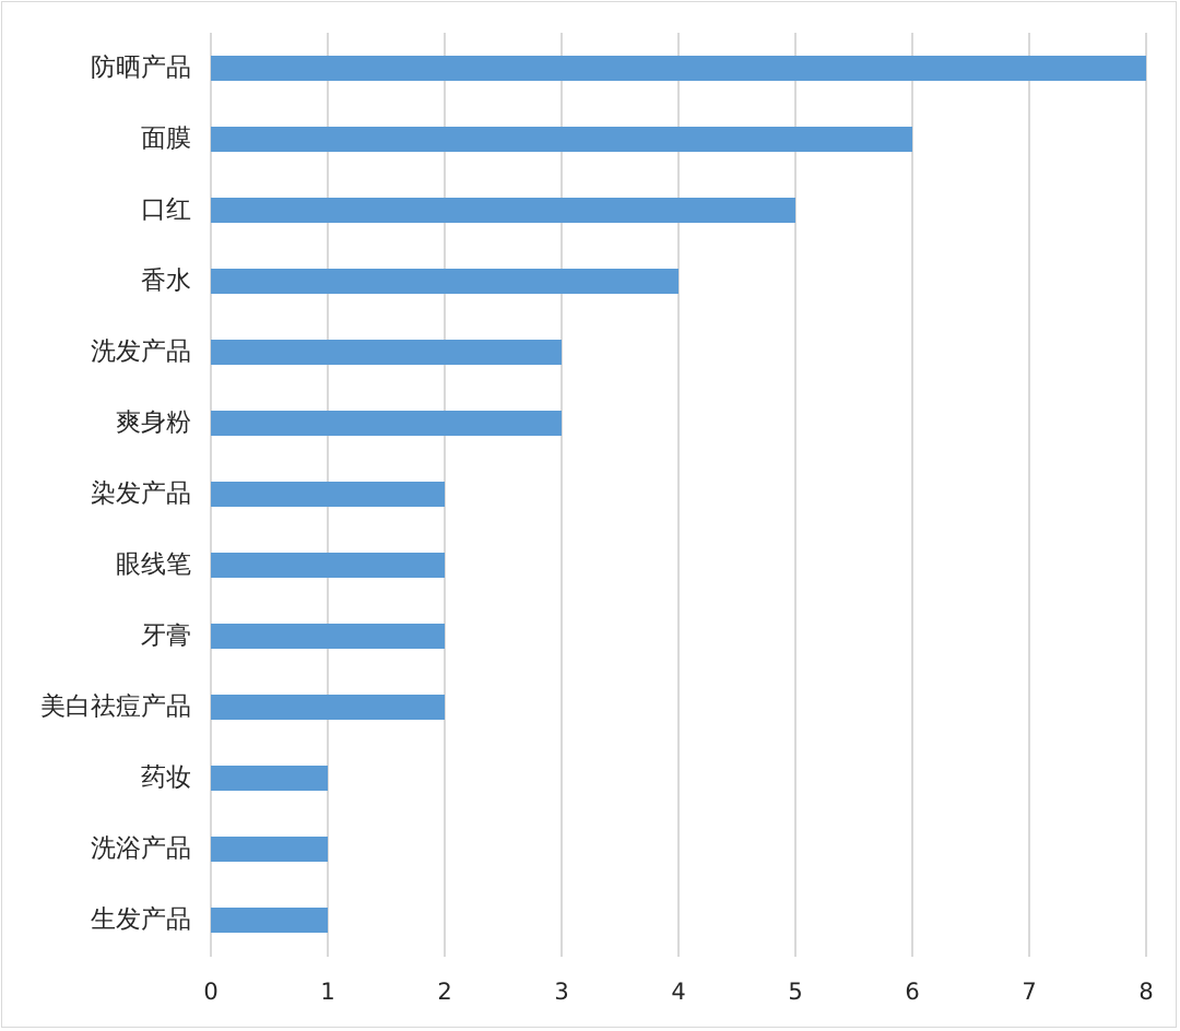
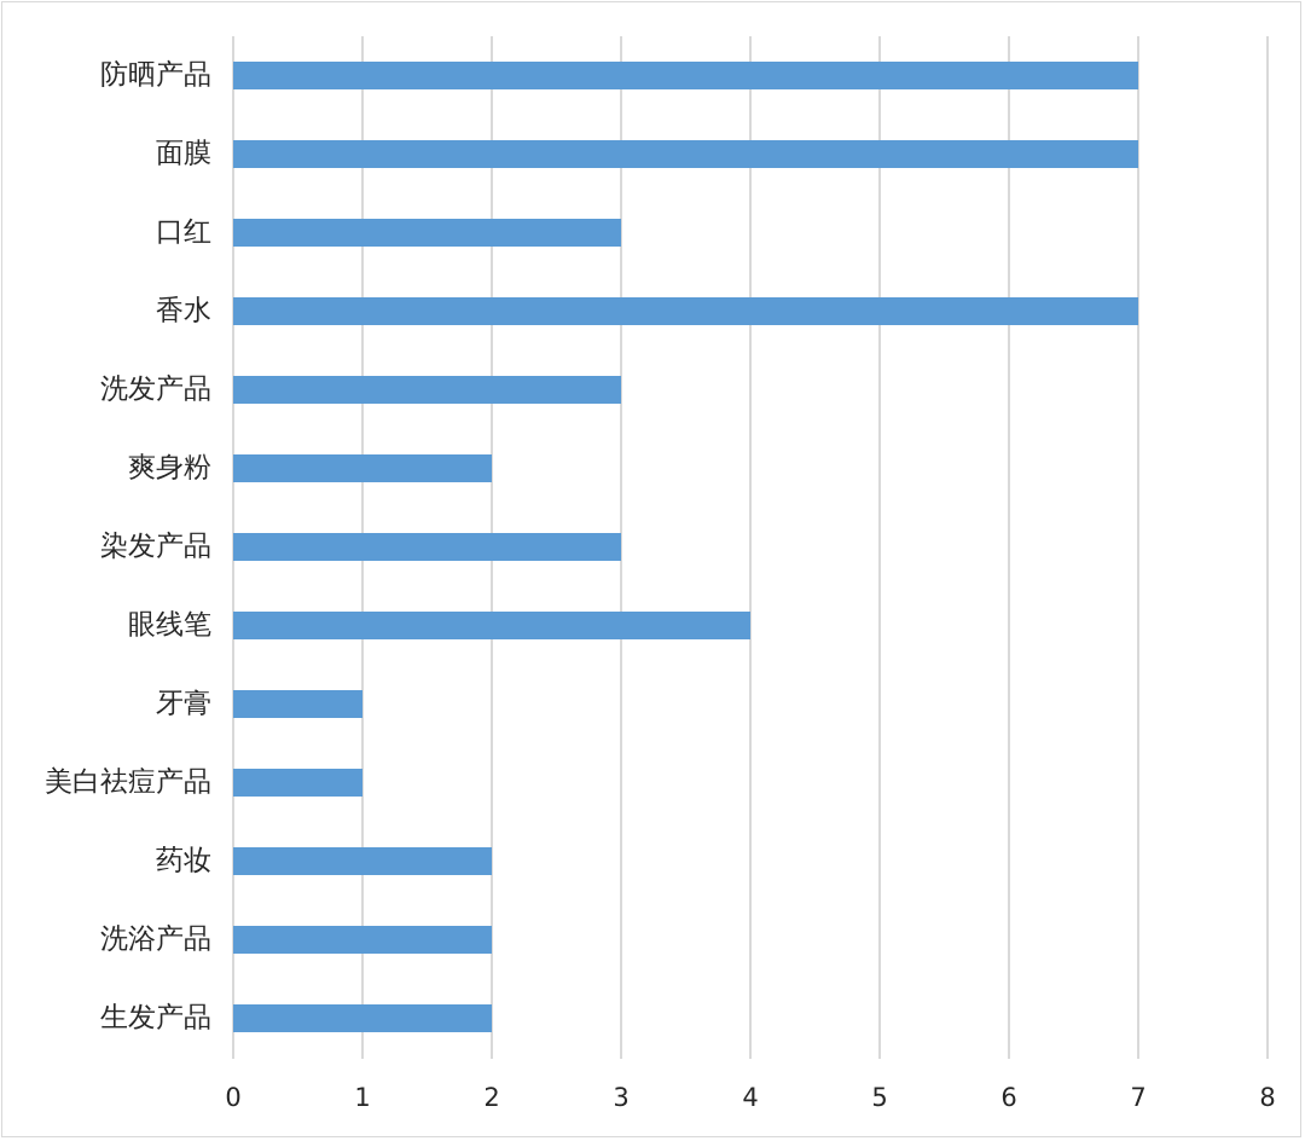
防晒产品: 8 -> 7
面膜: 6 -> 7
口红: 5 -> 3
香水: 4 -> 7
爽身粉: 3 -> 2
染发产品: 2 -> 3
眼线笔: 2 -> 4
牙膏: 2 -> 1
美白祛痘产品: 2 -> 1
药妆: 1 -> 2
洗浴产品: 1 -> 2
生发产品: 1 -> 2
